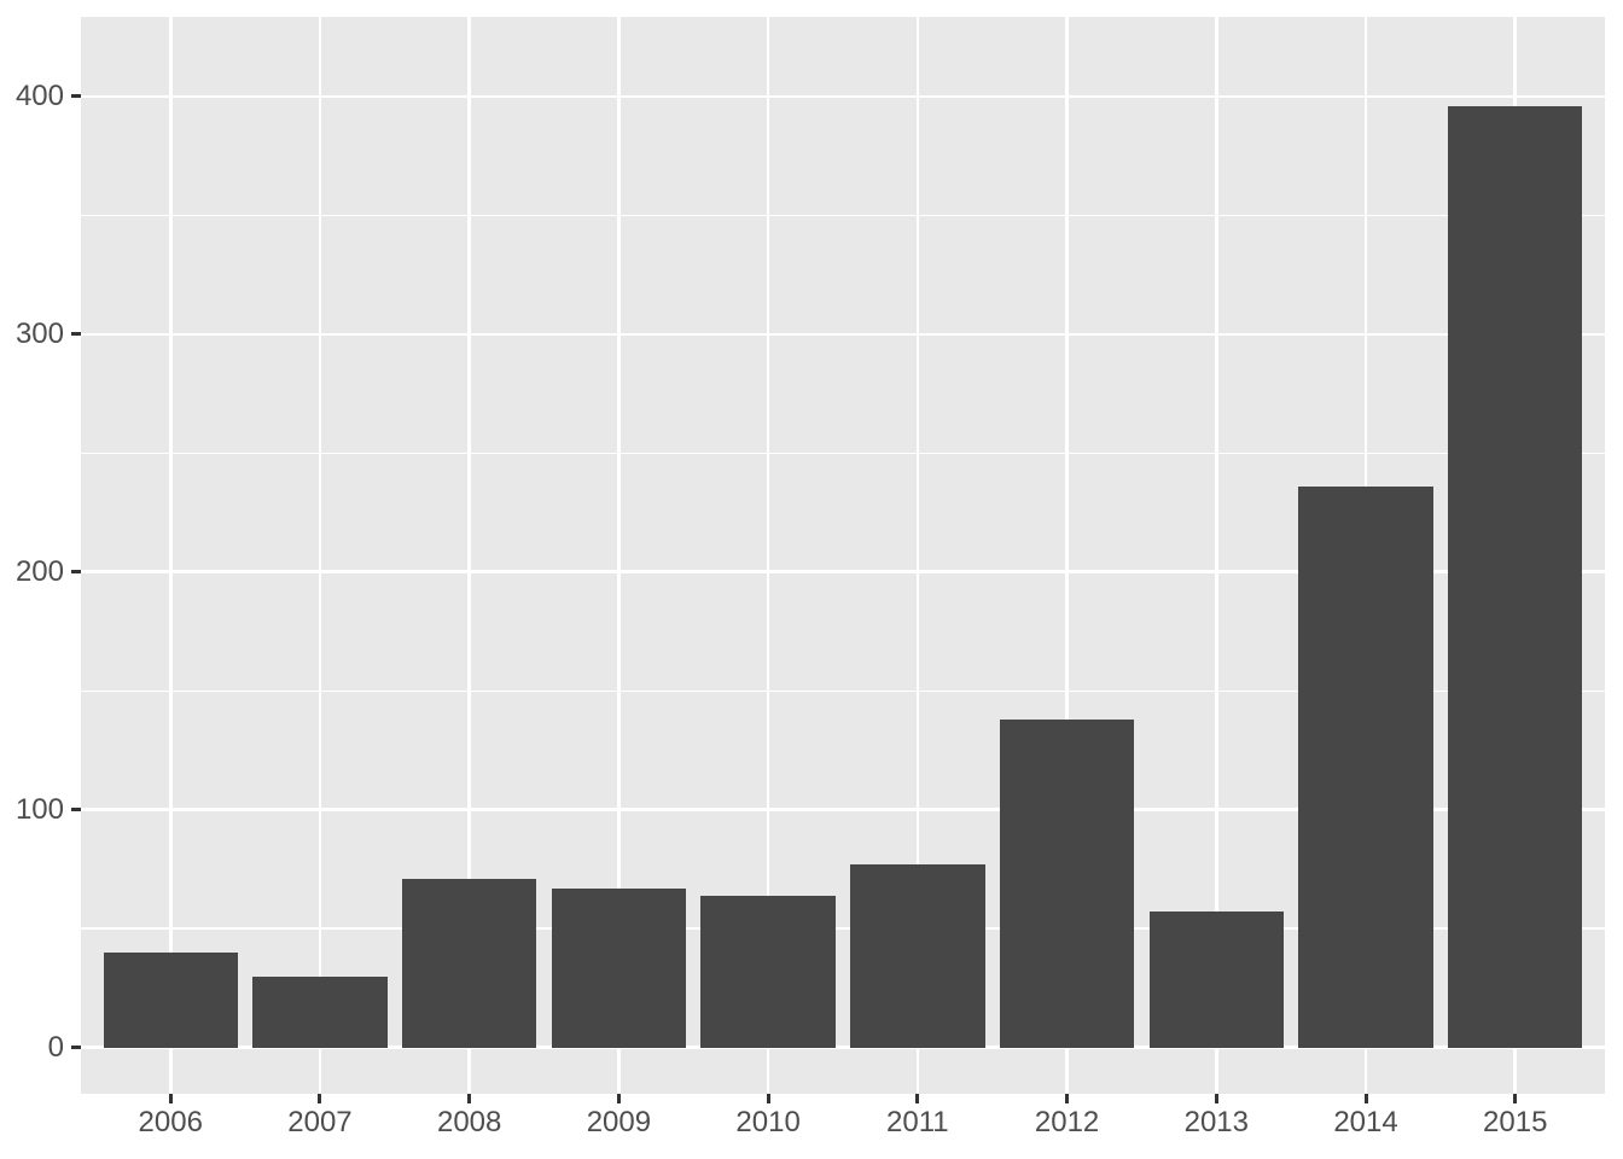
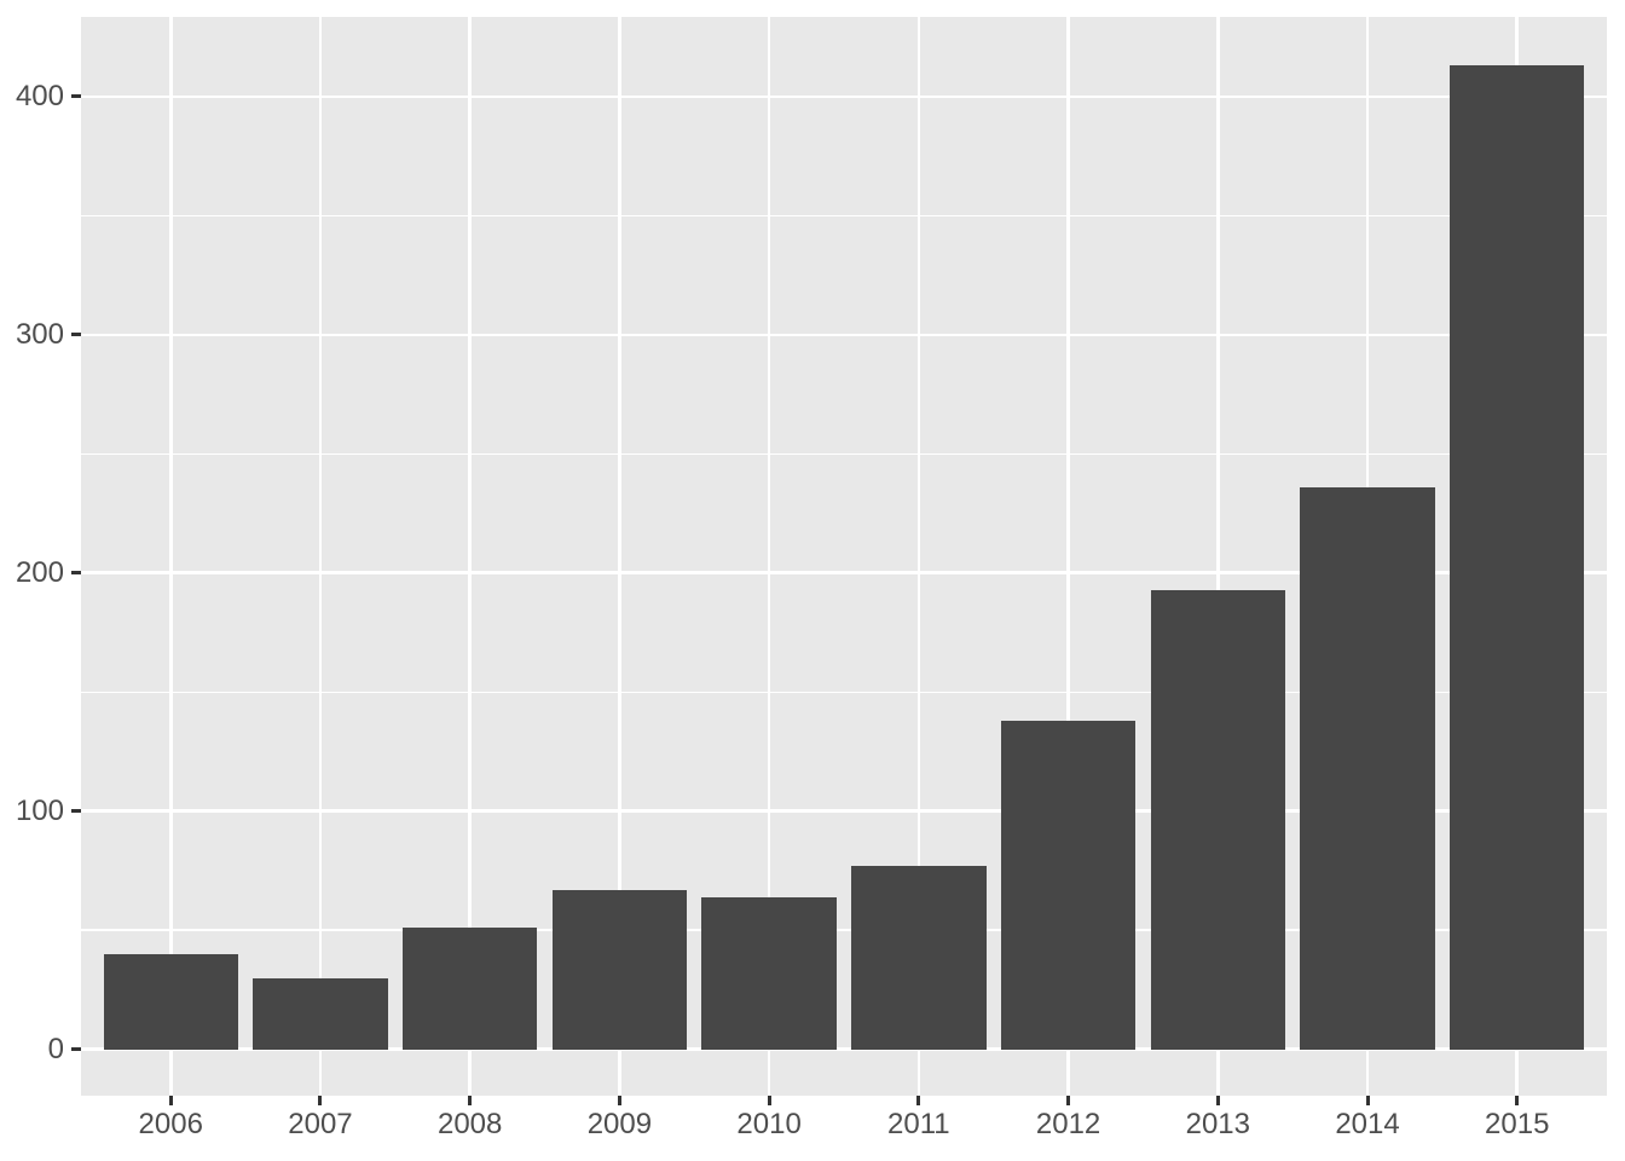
2008: 71 -> 51
2013: 57 -> 193
2015: 396 -> 413
